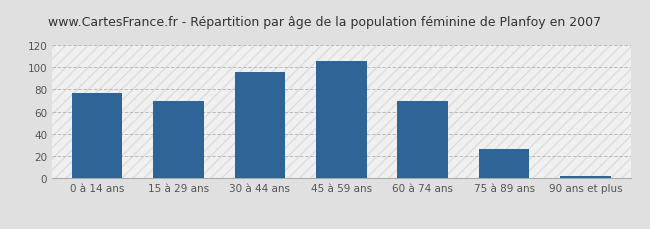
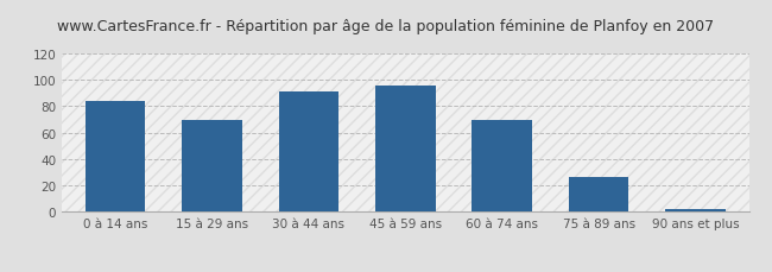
0 à 14 ans: 77 -> 84
30 à 44 ans: 96 -> 91
45 à 59 ans: 106 -> 96
